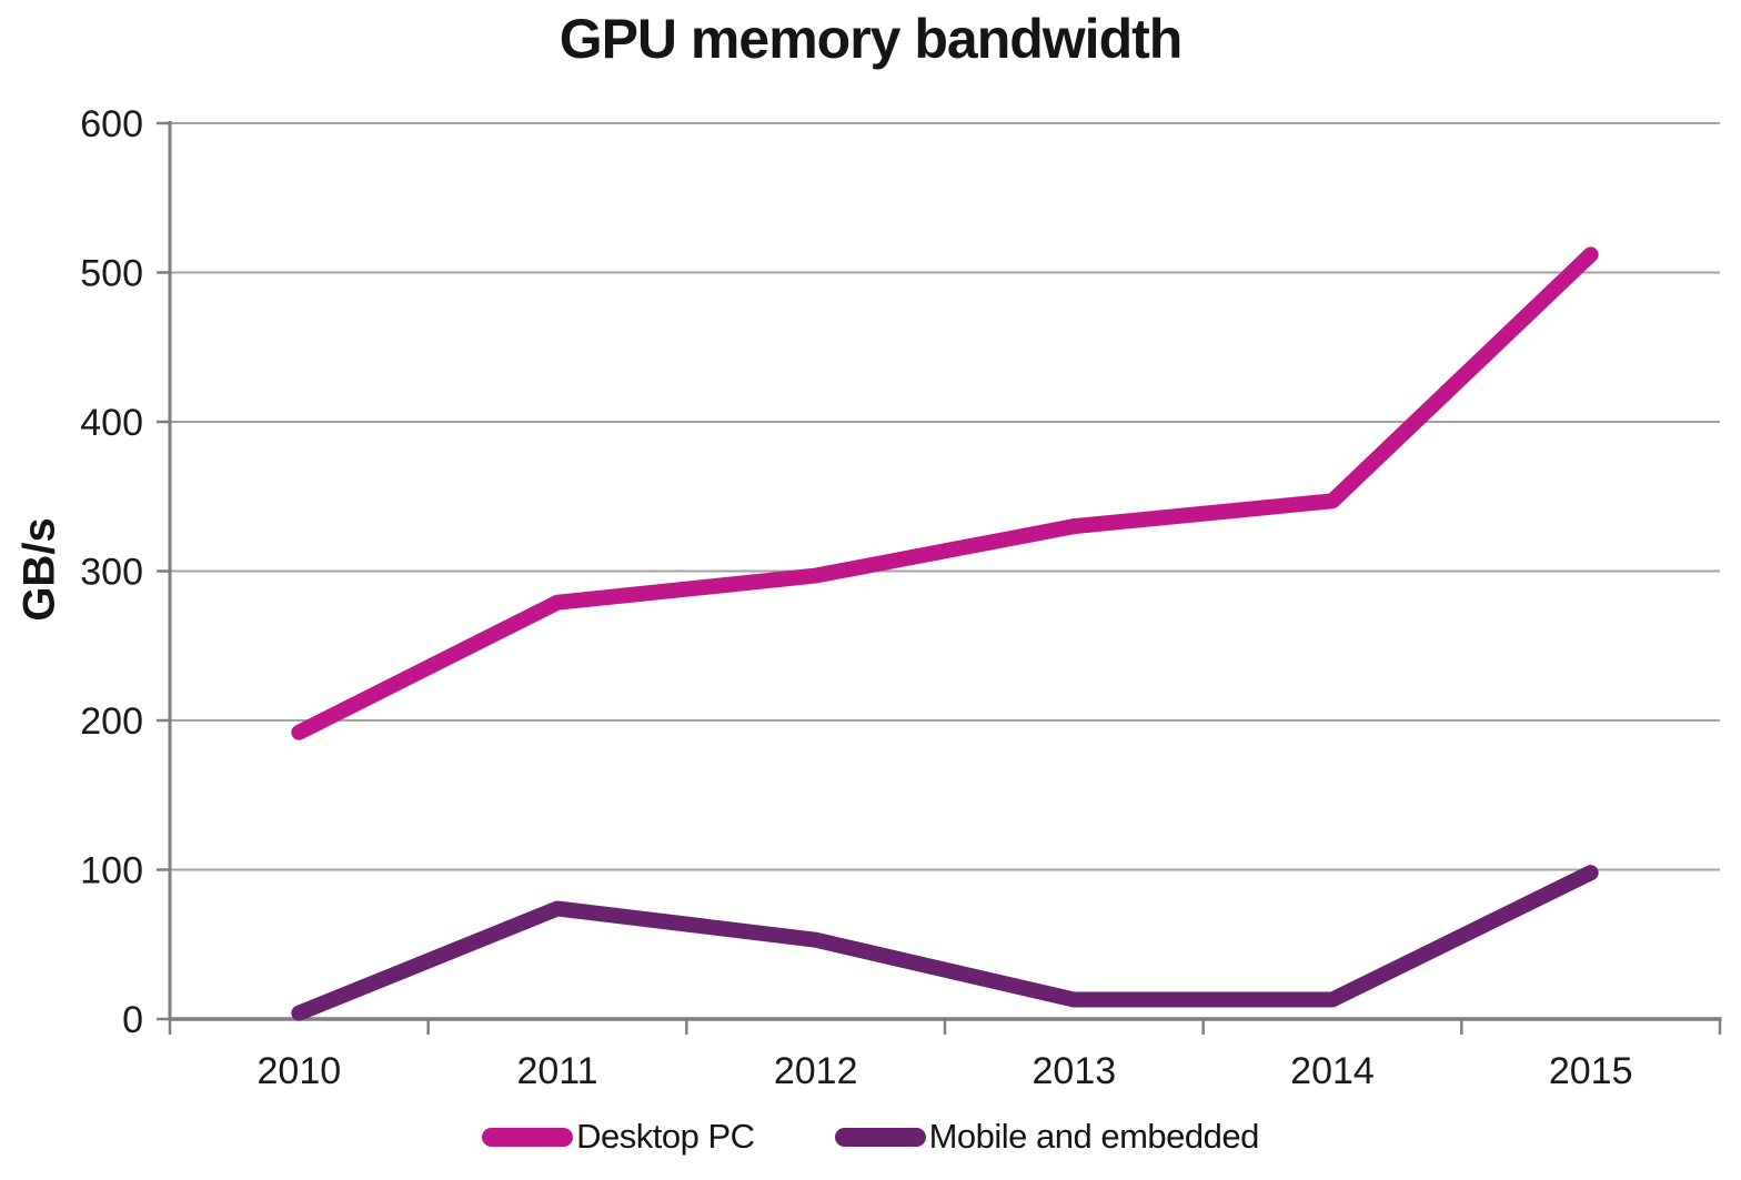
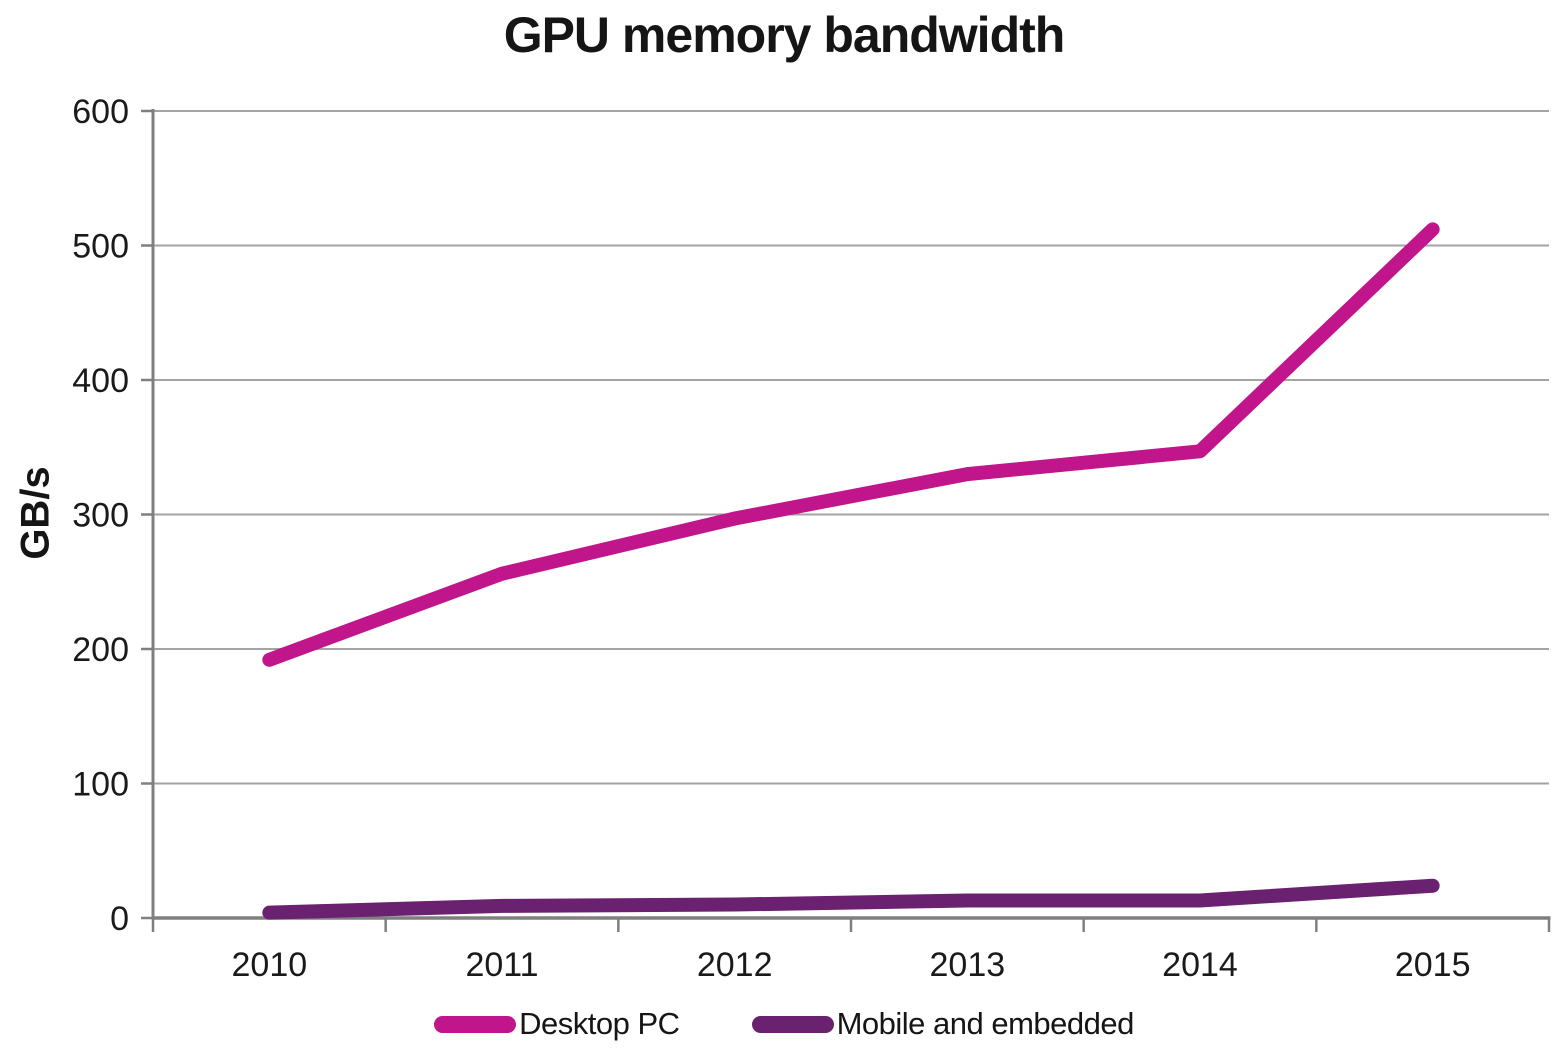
Desktop PC/2011: 279 -> 256
Mobile and embedded/2011: 74 -> 9
Mobile and embedded/2012: 53 -> 10
Mobile and embedded/2015: 98 -> 24
